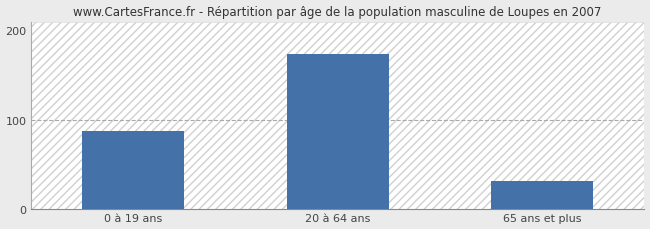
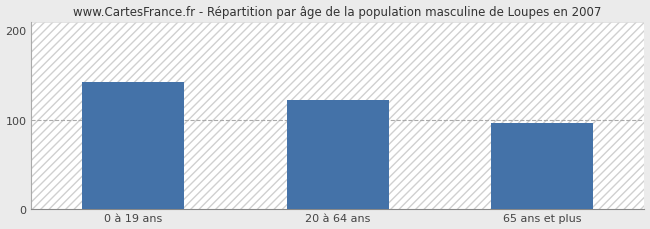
0 à 19 ans: 88 -> 142
20 à 64 ans: 174 -> 122
65 ans et plus: 32 -> 96
